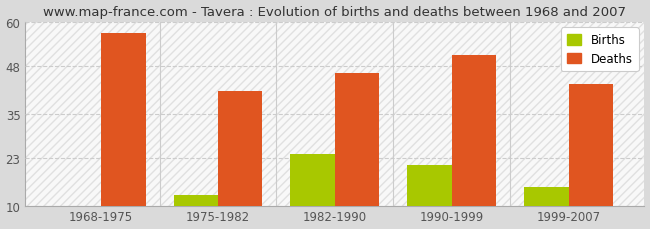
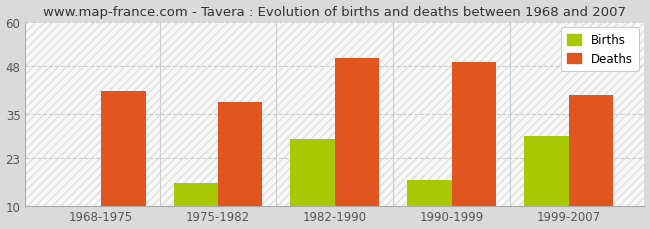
Deaths/1968-1975: 57 -> 41
Births/1975-1982: 13 -> 16
Deaths/1975-1982: 41 -> 38
Births/1982-1990: 24 -> 28
Deaths/1982-1990: 46 -> 50
Births/1990-1999: 21 -> 17
Deaths/1990-1999: 51 -> 49
Births/1999-2007: 15 -> 29
Deaths/1999-2007: 43 -> 40
